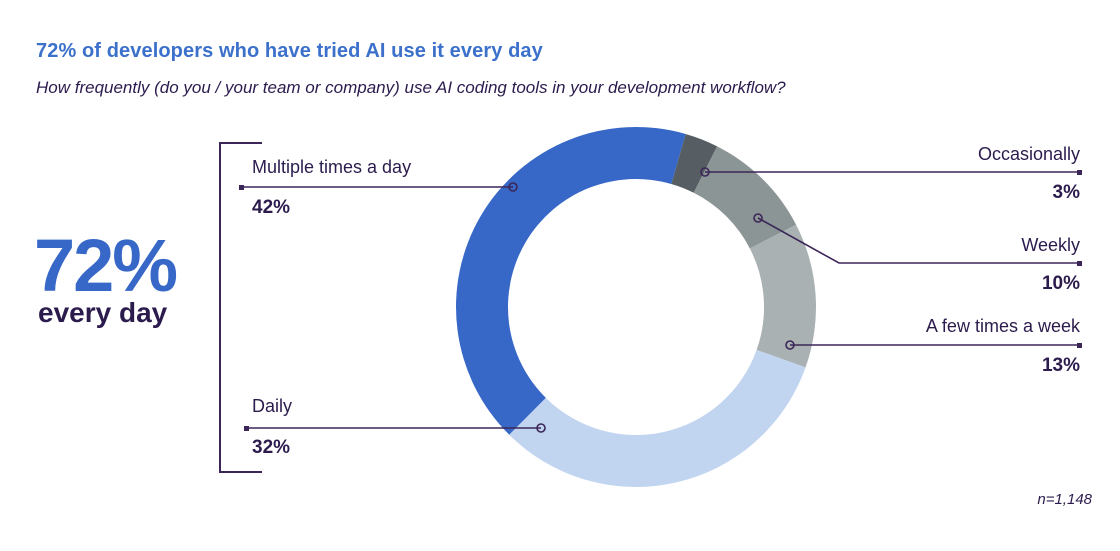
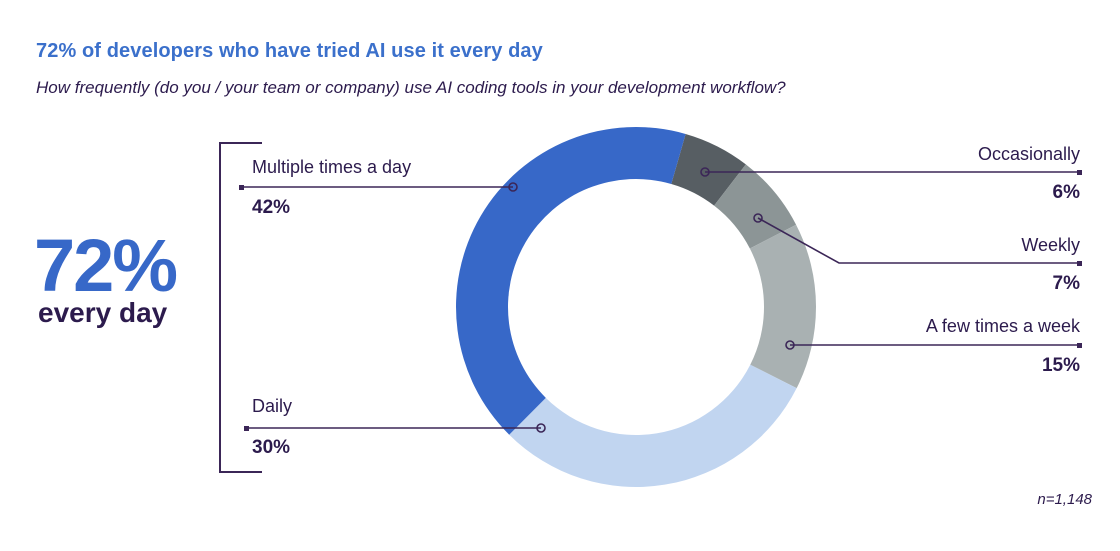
Daily: 32% -> 30%
A few times a week: 13% -> 15%
Weekly: 10% -> 7%
Occasionally: 3% -> 6%
